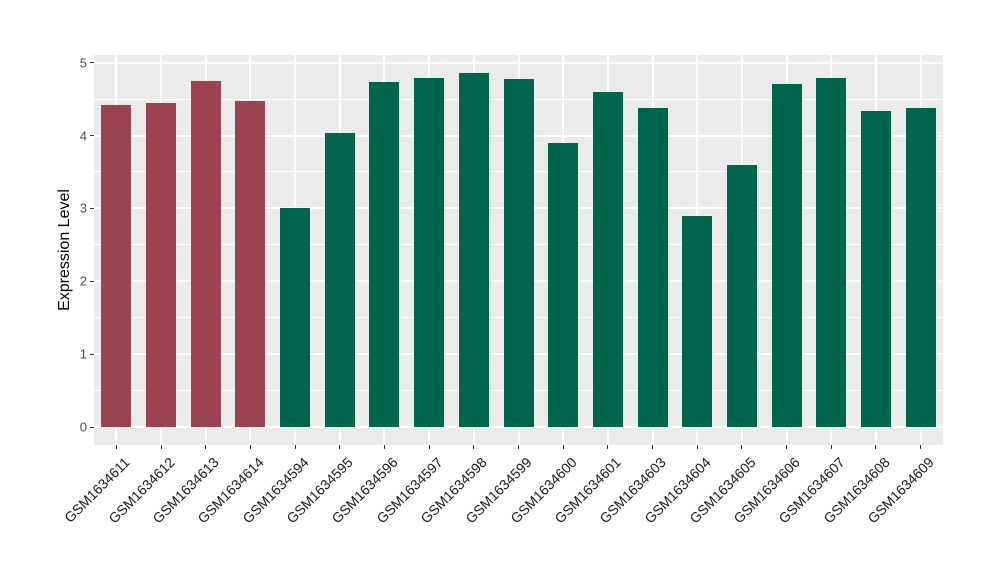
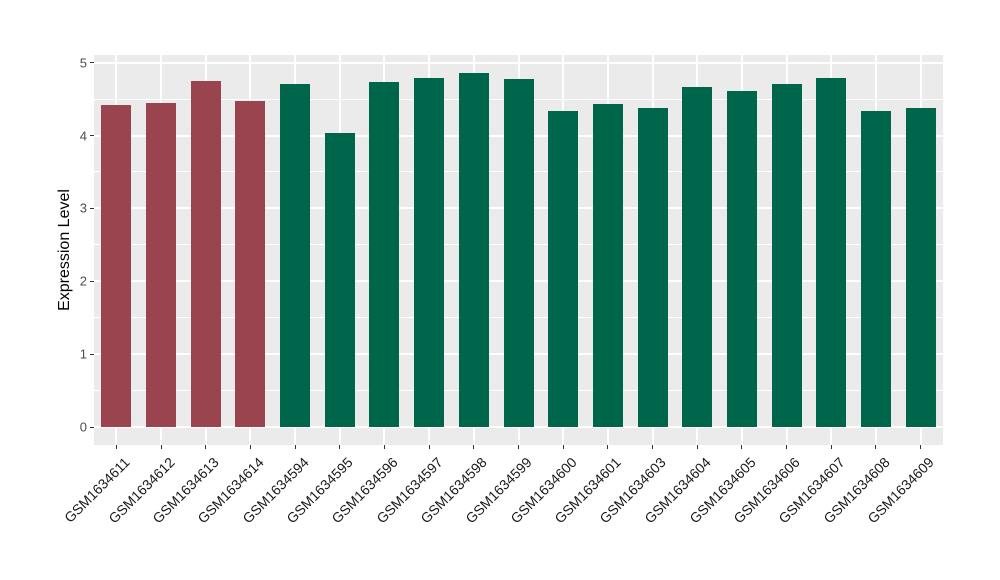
GSM1634594: 3.0 -> 4.7
GSM1634600: 3.9 -> 4.3
GSM1634601: 4.6 -> 4.4
GSM1634604: 2.9 -> 4.7
GSM1634605: 3.6 -> 4.6
